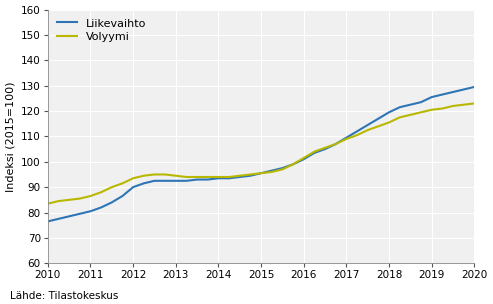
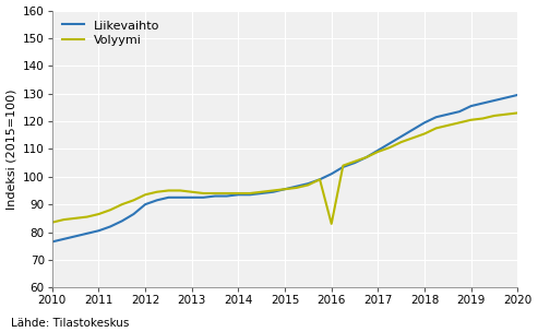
Volyymi/2016: 101.5 -> 83.0
